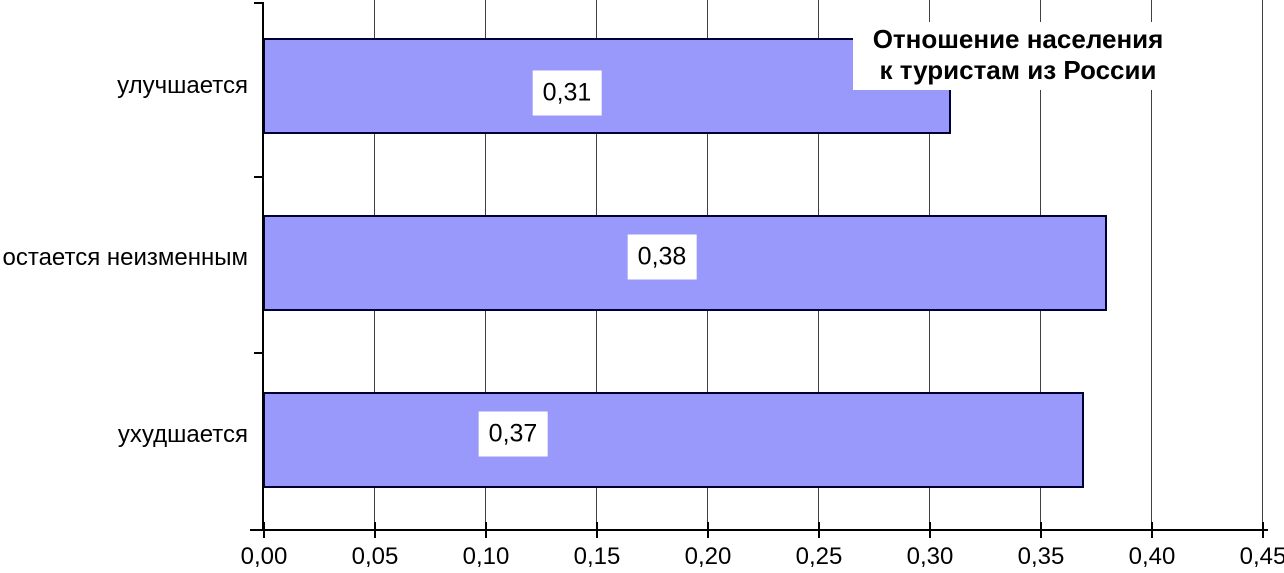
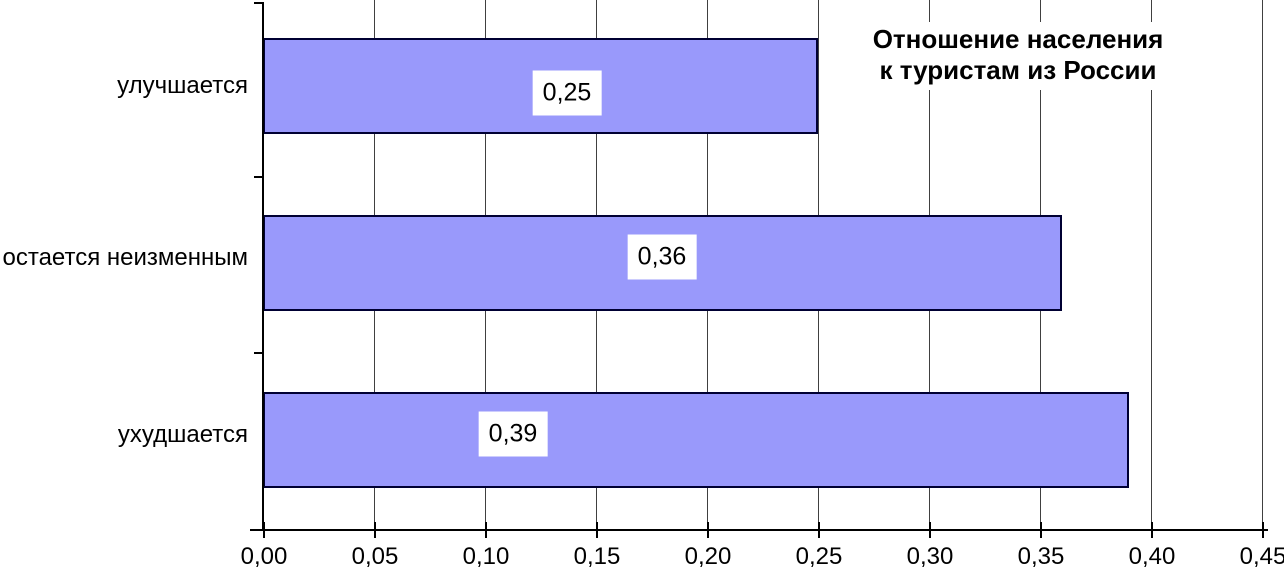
улучшается: 0,31 -> 0,25
остается неизменным: 0,38 -> 0,36
ухудшается: 0,37 -> 0,39
